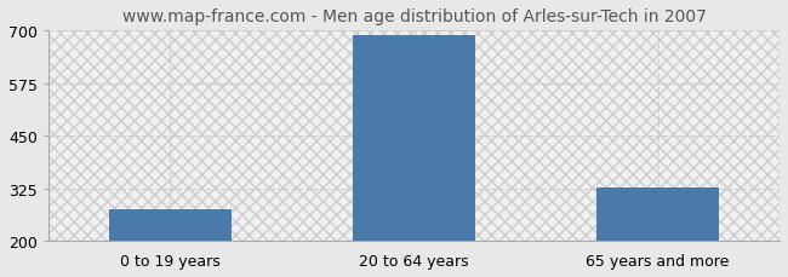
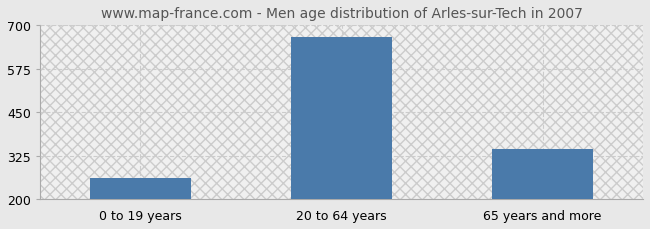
0 to 19 years: 275 -> 260
20 to 64 years: 690 -> 665
65 years and more: 327 -> 345
